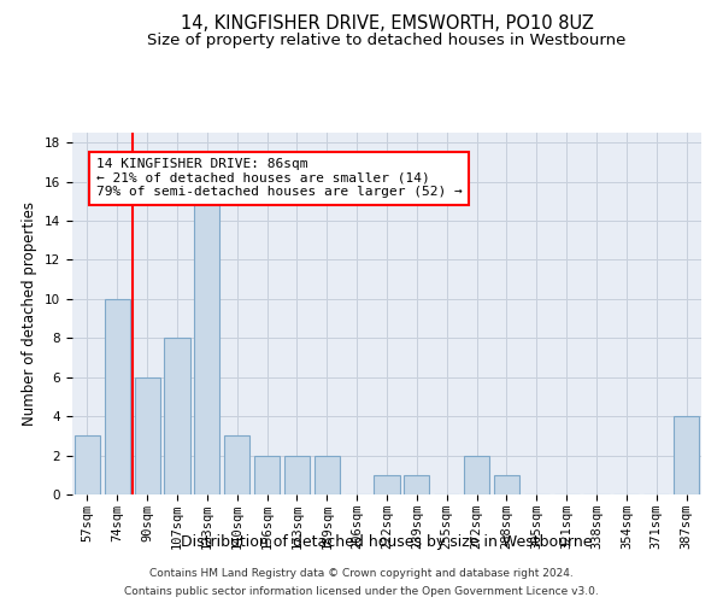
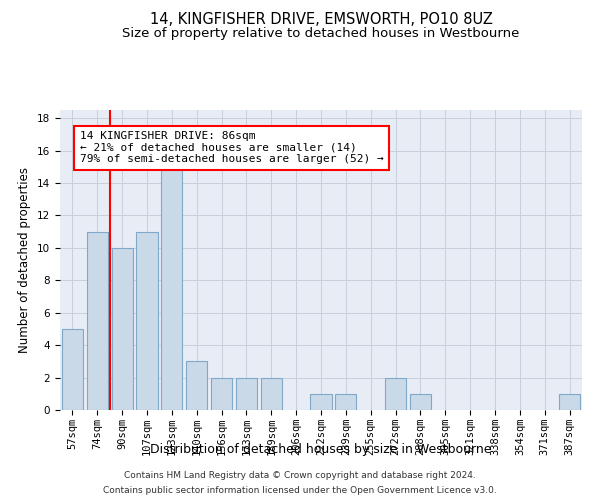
57sqm: 3 -> 5
74sqm: 10 -> 11
90sqm: 6 -> 10
107sqm: 8 -> 11
387sqm: 4 -> 1
